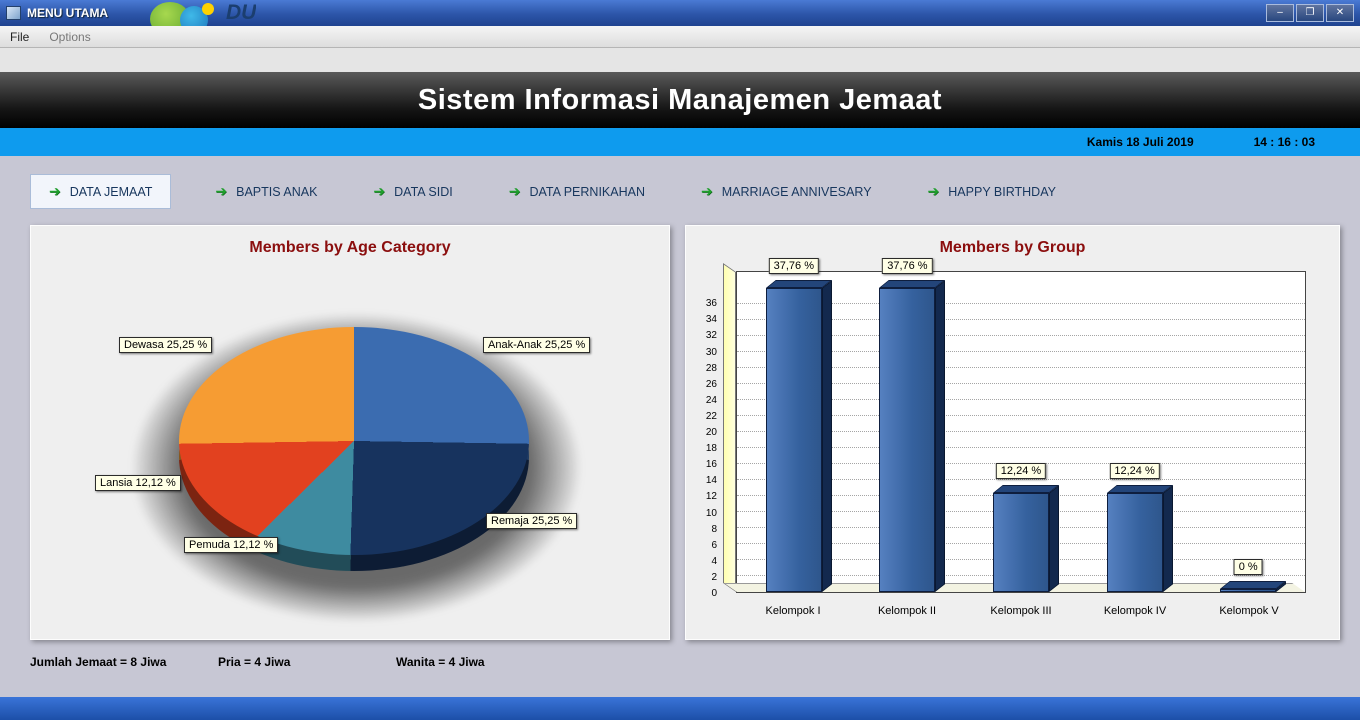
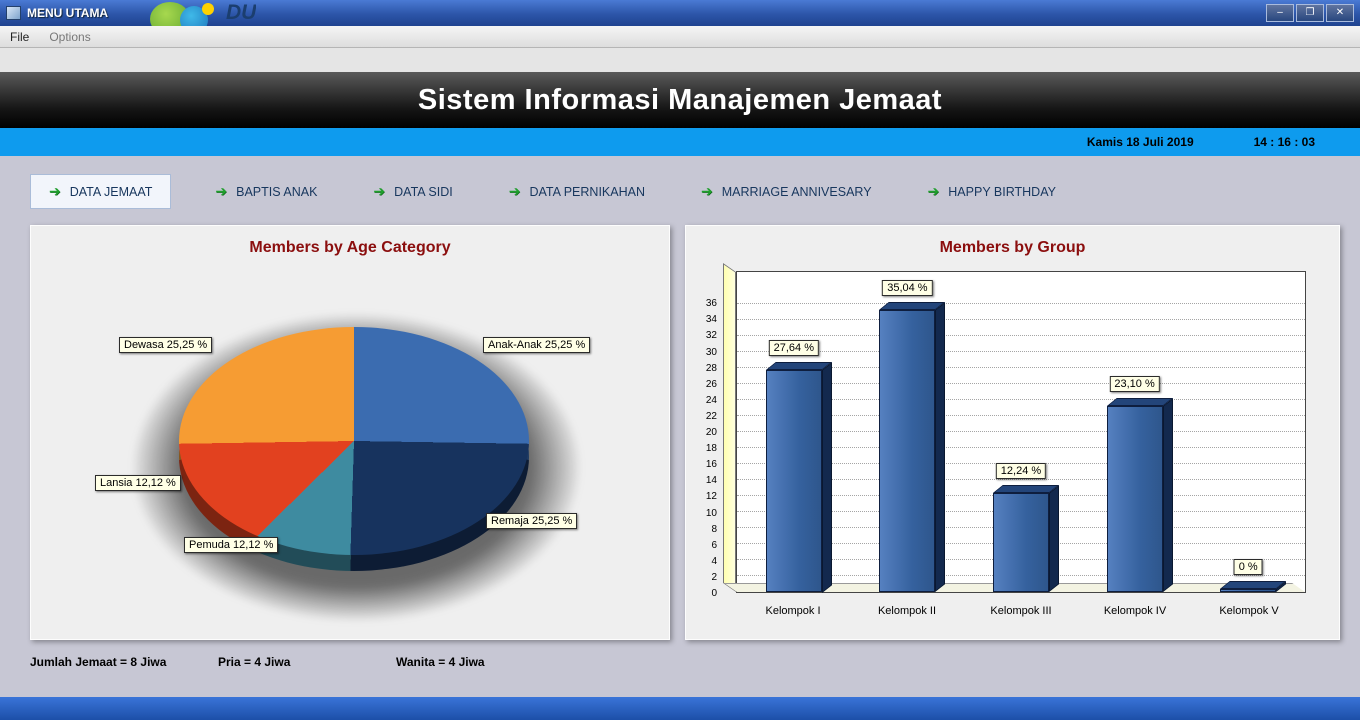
Members by Group/Kelompok I: 37,76 -> 27,64
Members by Group/Kelompok II: 37,76 -> 35,04
Members by Group/Kelompok IV: 12,24 -> 23,10
